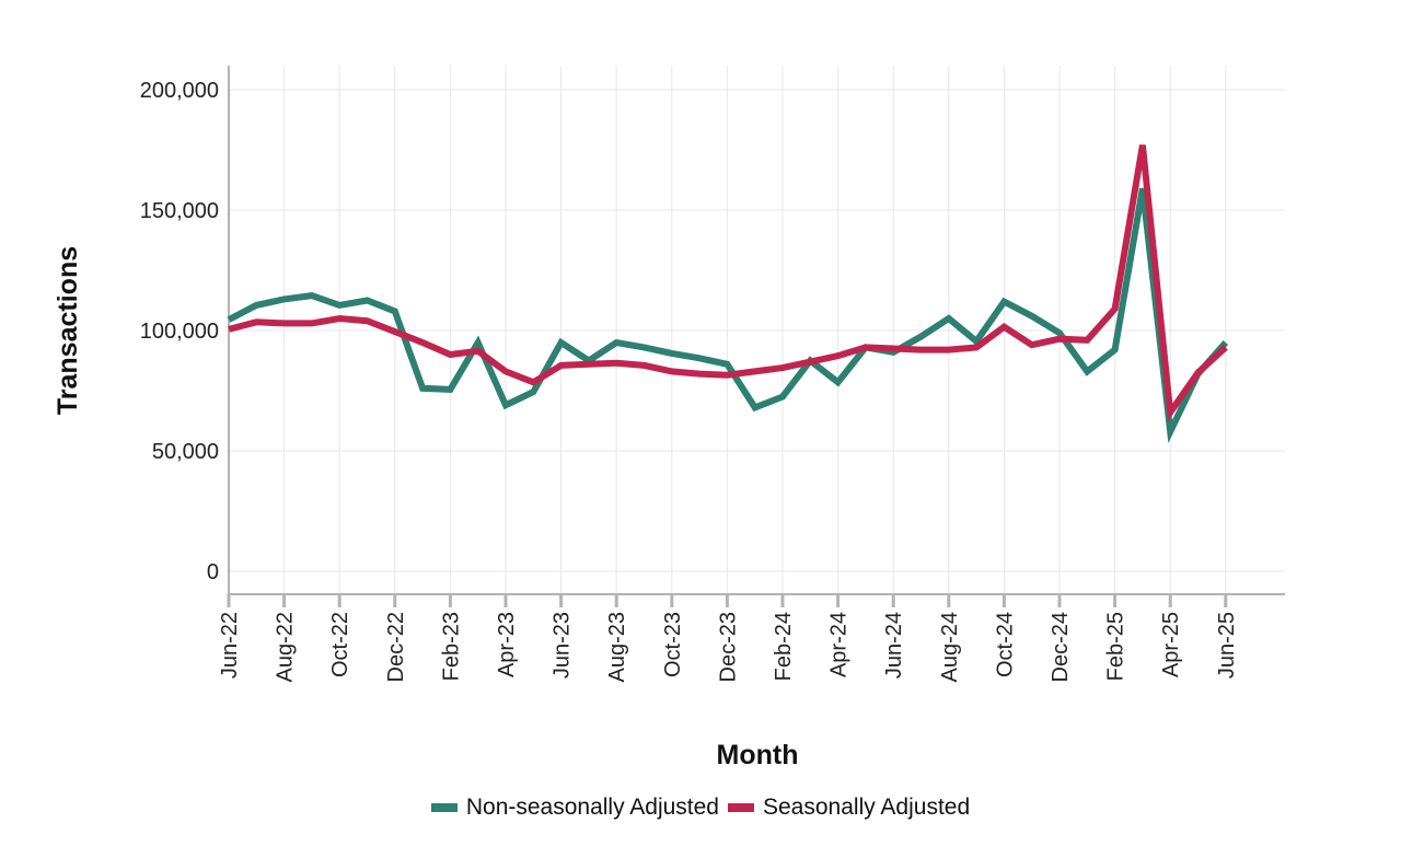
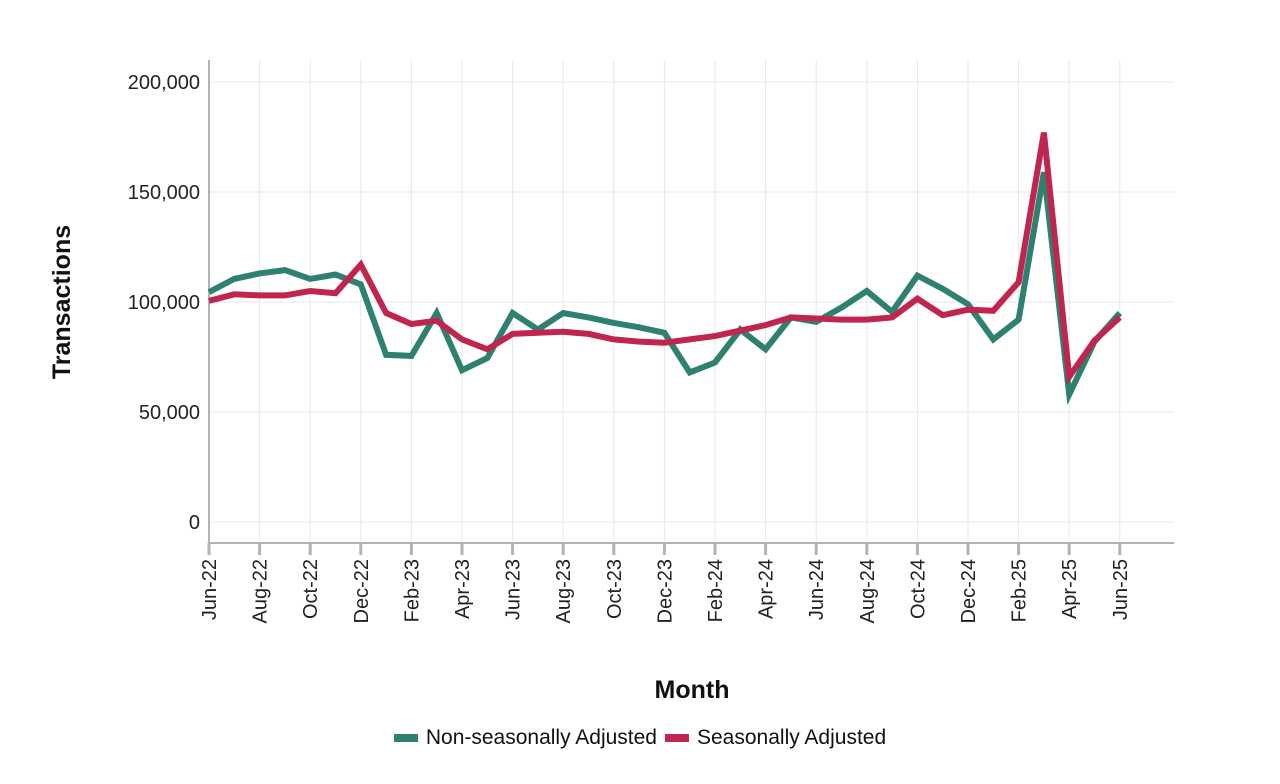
Seasonally Adjusted/Dec-22: 100000 -> 117000
